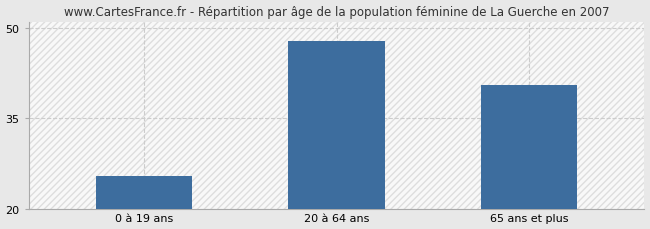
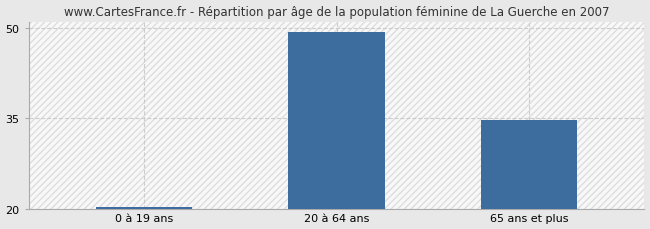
0 à 19 ans: 25.4 -> 20.2
20 à 64 ans: 47.8 -> 49.3
65 ans et plus: 40.4 -> 34.6
